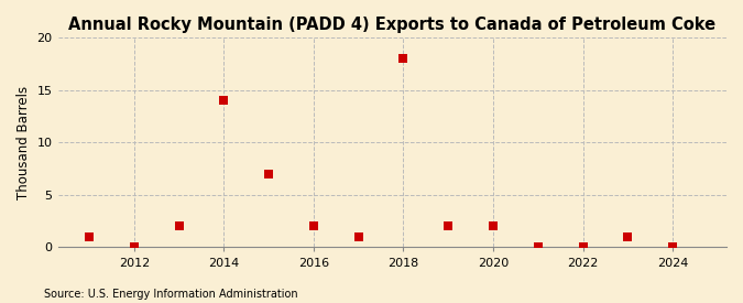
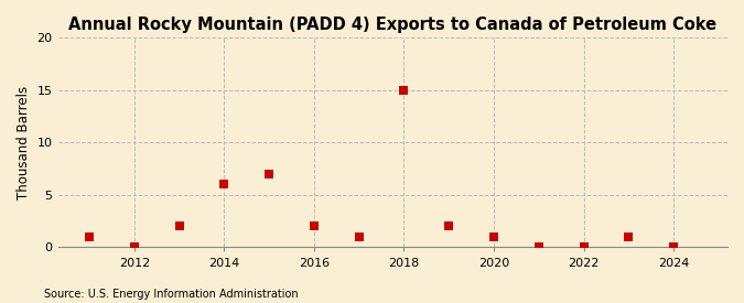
2014: 14 -> 6
2018: 18 -> 15
2020: 2 -> 1
